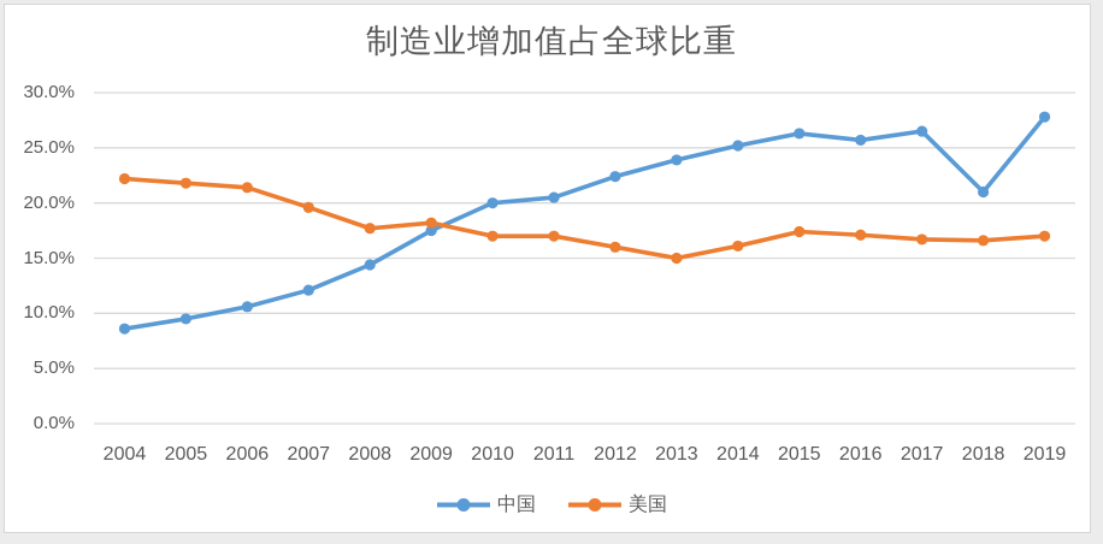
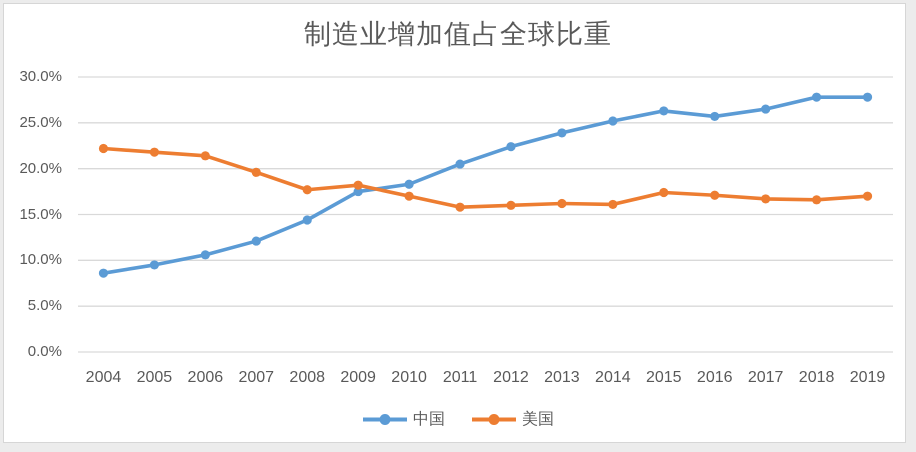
中国/2010: 20% -> 18%
美国/2011: 17% -> 16%
美国/2013: 15% -> 16%
中国/2018: 21% -> 28%
